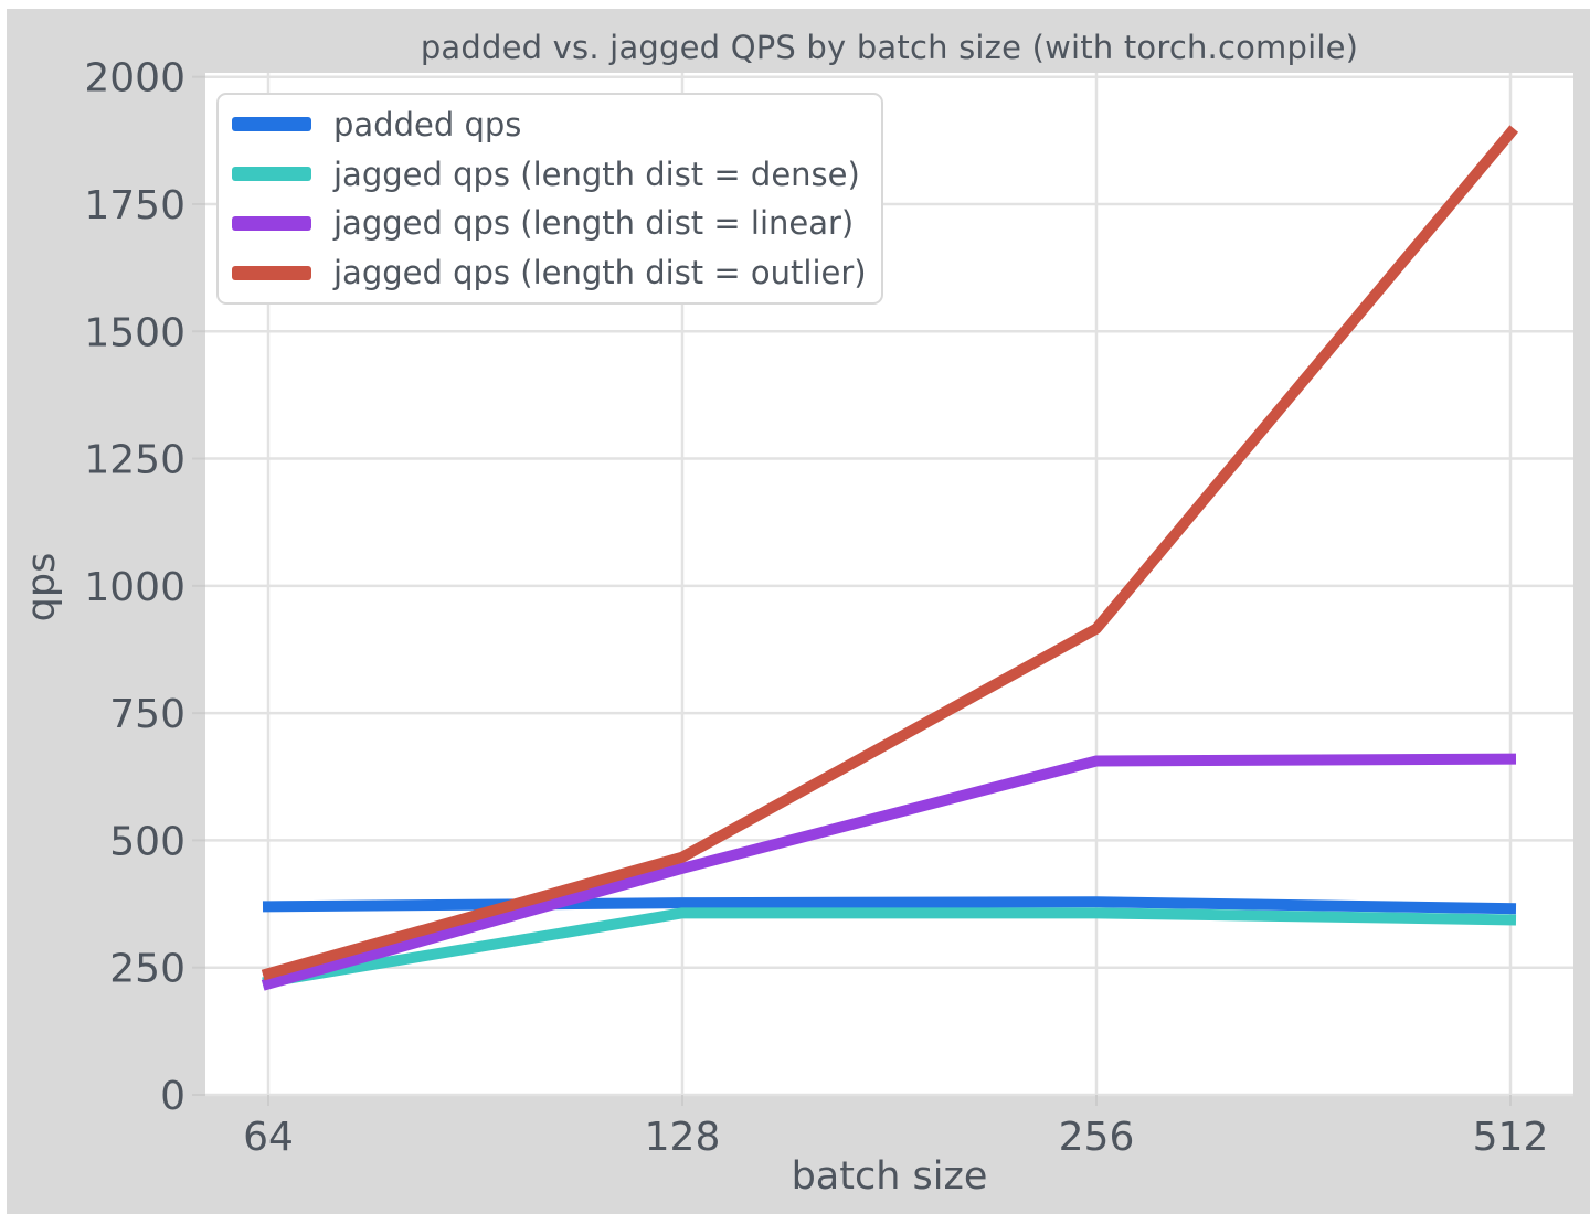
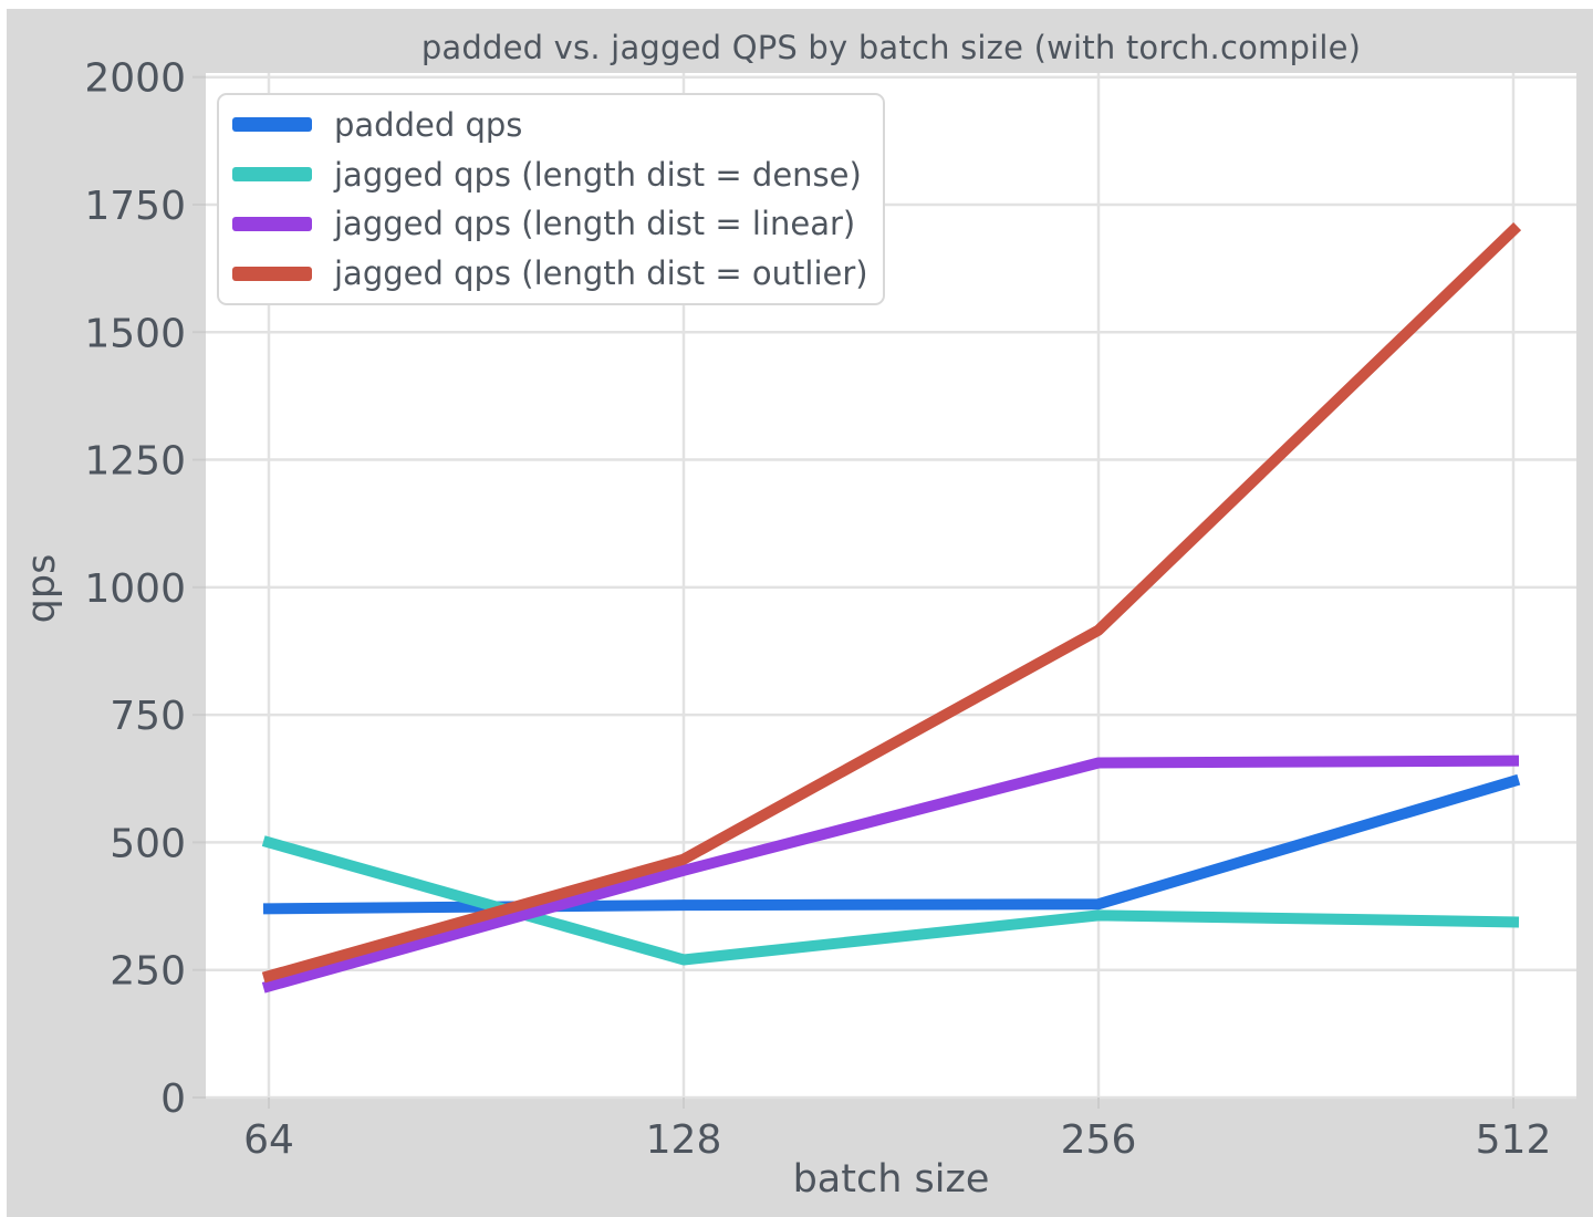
jagged qps (length dist = dense)/64: 220 -> 500
jagged qps (length dist = dense)/128: 360 -> 270
padded qps/512: 370 -> 620
jagged qps (length dist = outlier)/512: 1890 -> 1700
